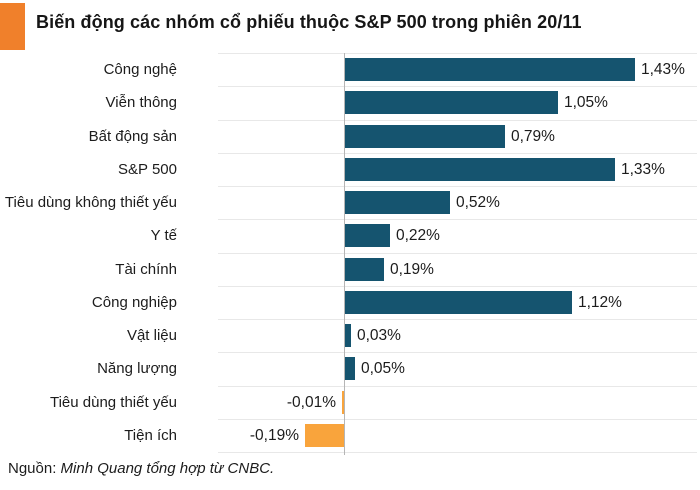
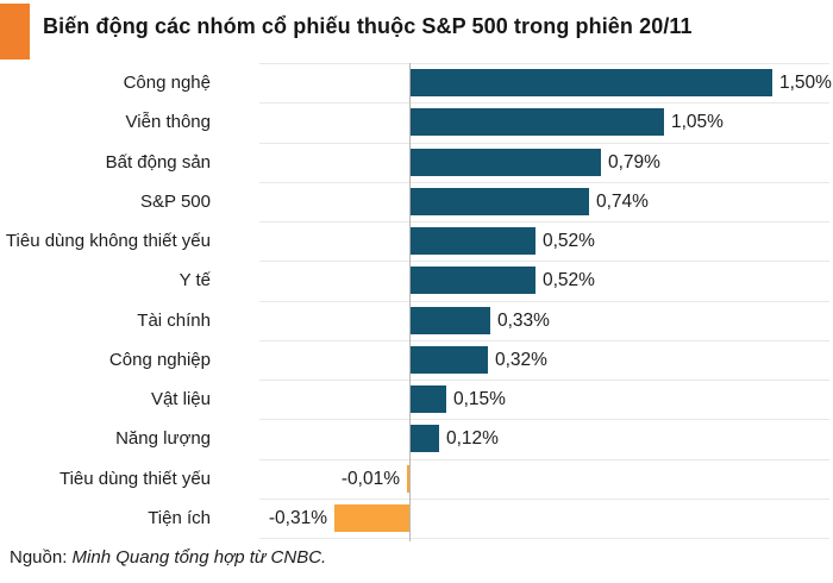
Công nghệ: 1,43% -> 1,50%
S&P 500: 1,33% -> 0,74%
Y tế: 0,22% -> 0,52%
Tài chính: 0,19% -> 0,33%
Công nghiệp: 1,12% -> 0,32%
Vật liệu: 0,03% -> 0,15%
Năng lượng: 0,05% -> 0,12%
Tiện ích: -0,19% -> -0,31%
